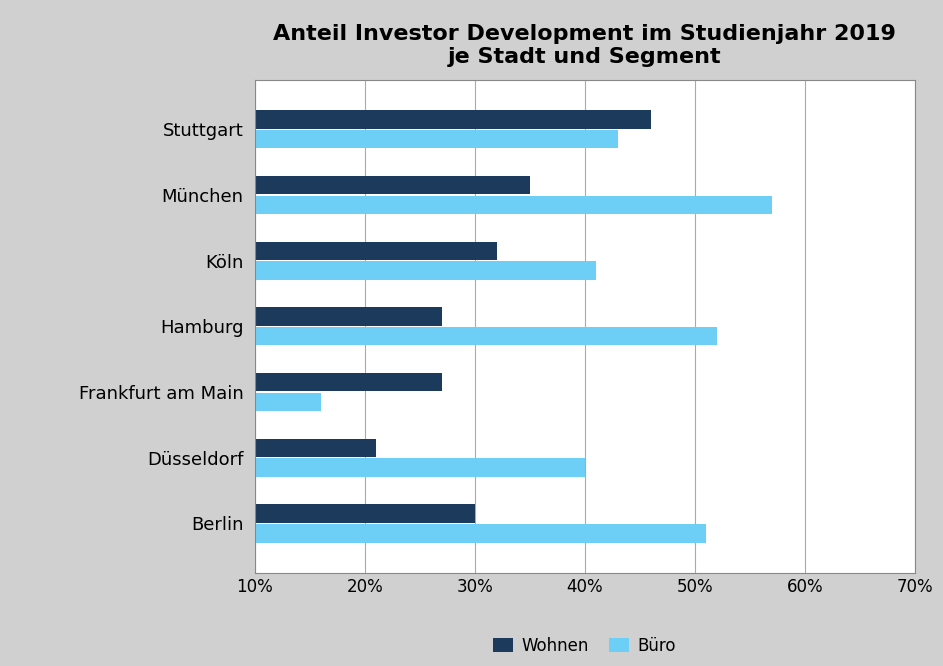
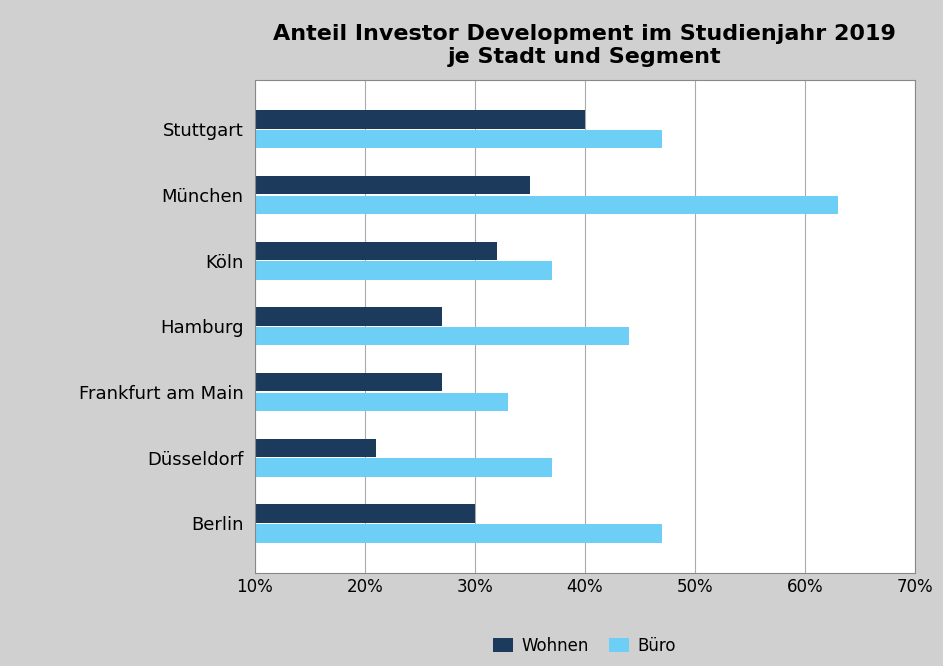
Wohnen/Stuttgart: 46% -> 40%
Büro/Stuttgart: 43% -> 47%
Büro/München: 57% -> 63%
Büro/Köln: 41% -> 37%
Büro/Hamburg: 52% -> 44%
Büro/Frankfurt am Main: 16% -> 33%
Büro/Düsseldorf: 40% -> 37%
Büro/Berlin: 51% -> 47%
